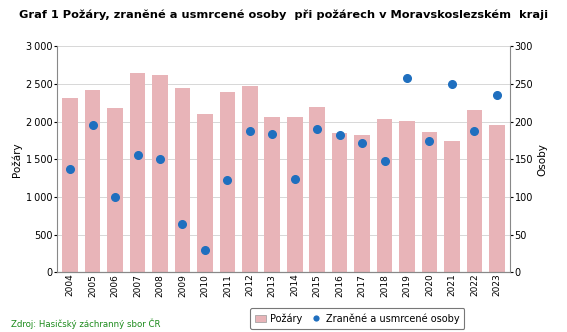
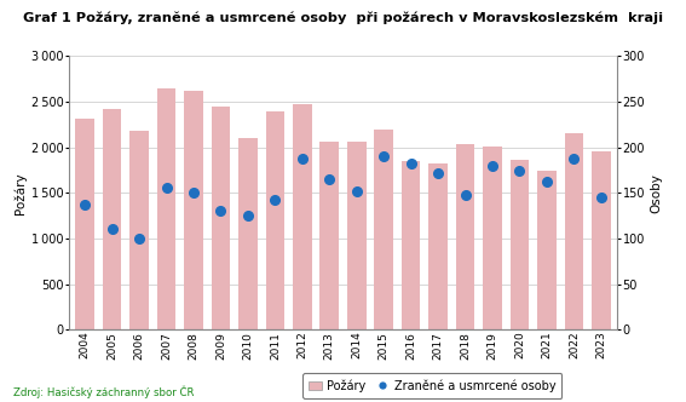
Zraněné a usmrcené osoby/2005: 196 -> 110
Zraněné a usmrcené osoby/2009: 64 -> 131
Zraněné a usmrcené osoby/2010: 30 -> 125
Zraněné a usmrcené osoby/2011: 122 -> 143
Zraněné a usmrcené osoby/2013: 184 -> 165
Zraněné a usmrcené osoby/2014: 124 -> 152
Zraněné a usmrcené osoby/2019: 258 -> 180
Zraněné a usmrcené osoby/2021: 250 -> 163
Zraněné a usmrcené osoby/2023: 236 -> 145
